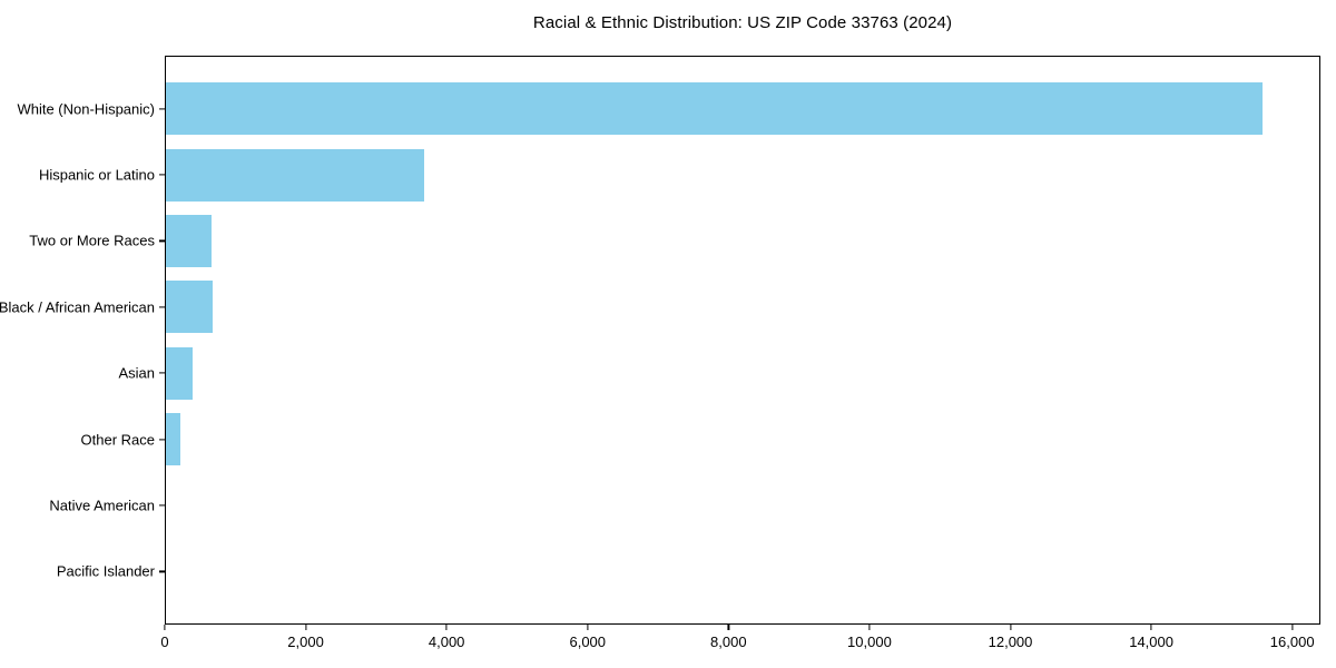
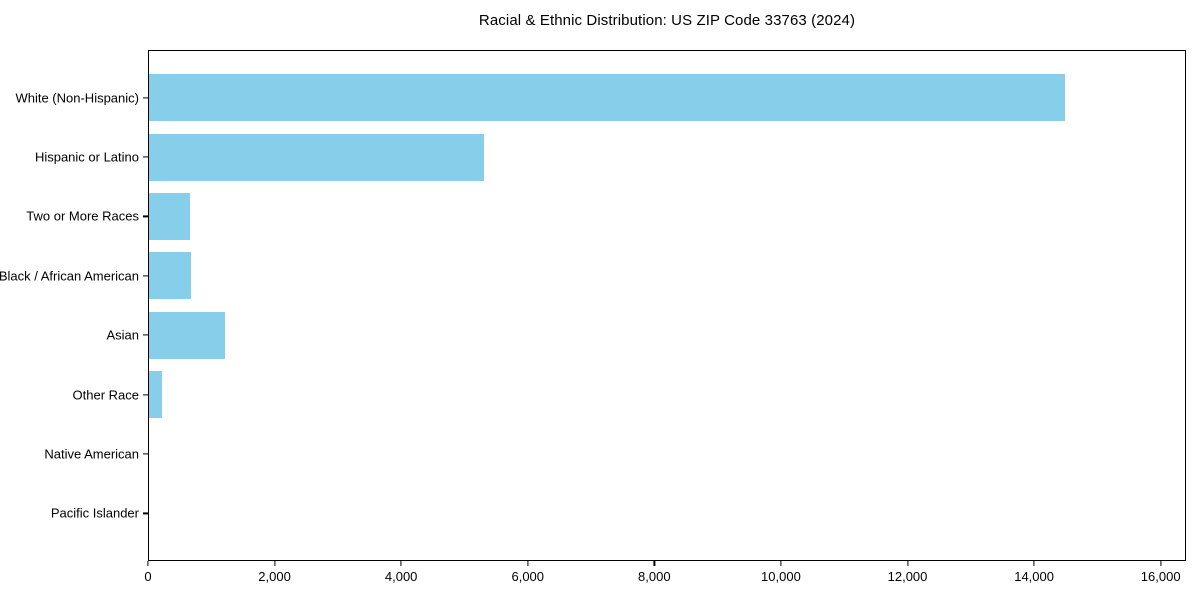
White (Non-Hispanic): 15600 -> 14500
Hispanic or Latino: 3700 -> 5300
Asian: 400 -> 1200
